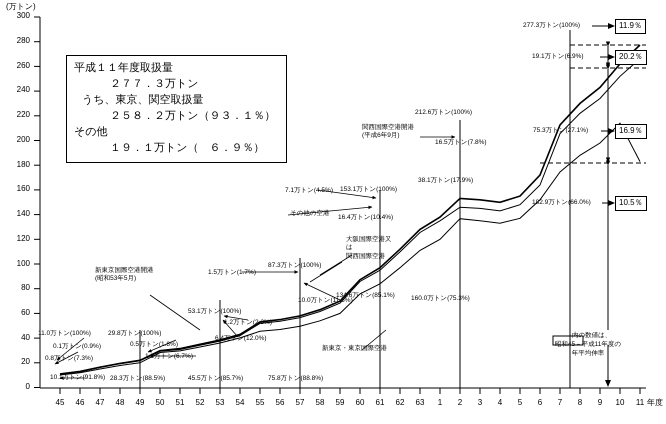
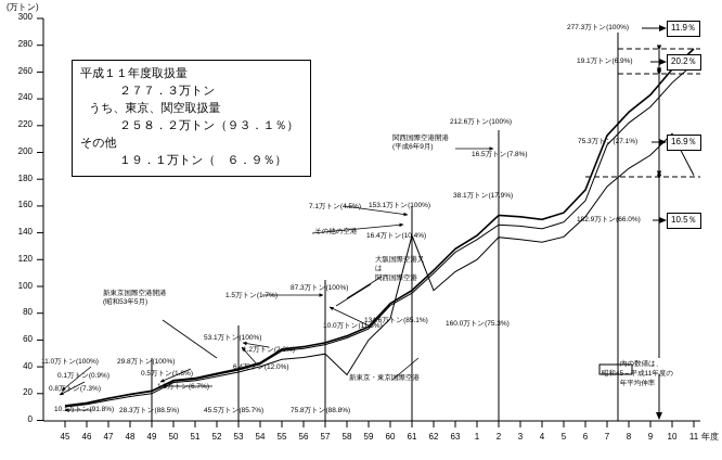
新東京・東京国際空港/58: 54 -> 34
新東京・東京国際空港/61: 84 -> 138
